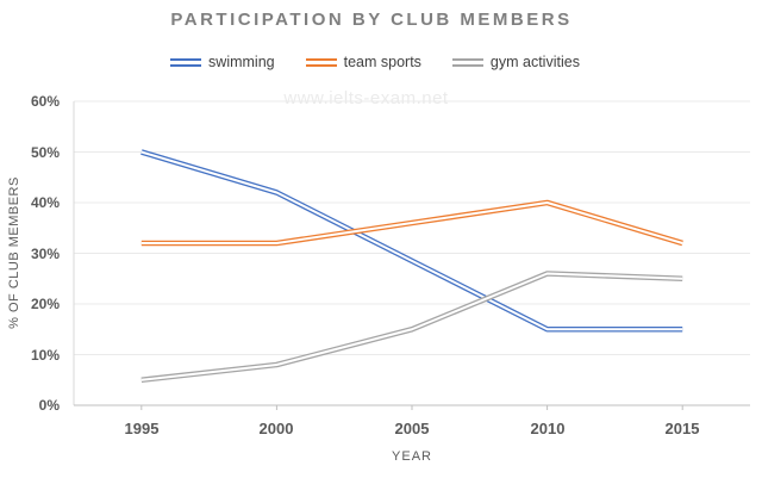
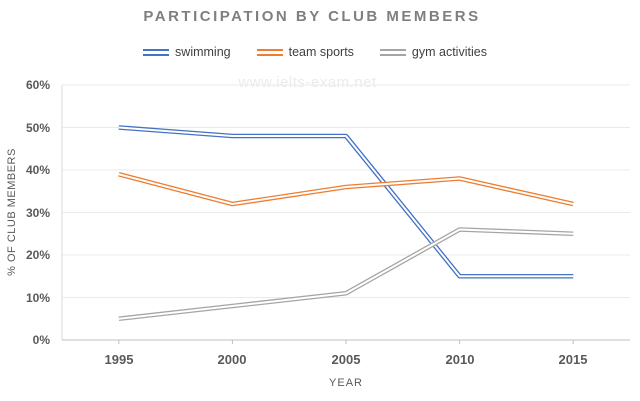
team sports/1995: 32% -> 39%
swimming/2000: 42% -> 48%
swimming/2005: 28% -> 48%
gym activities/2005: 15% -> 11%
team sports/2010: 40% -> 38%
